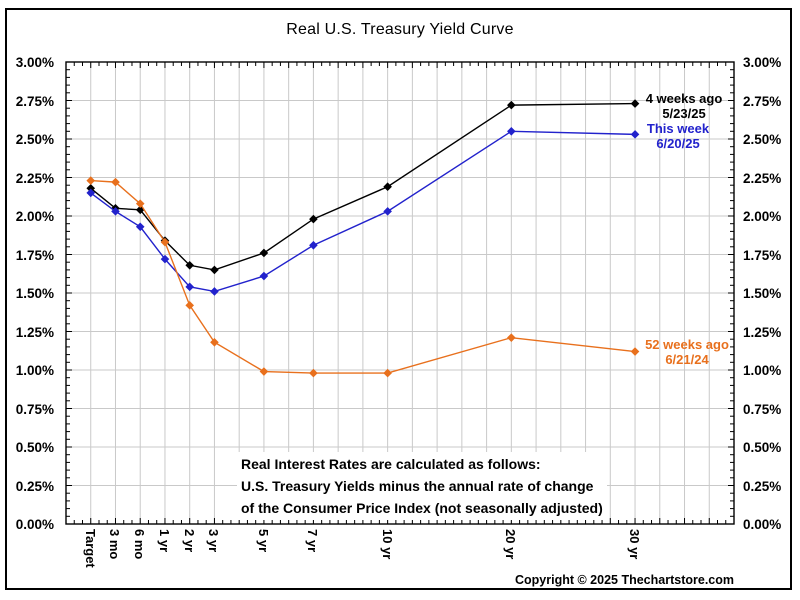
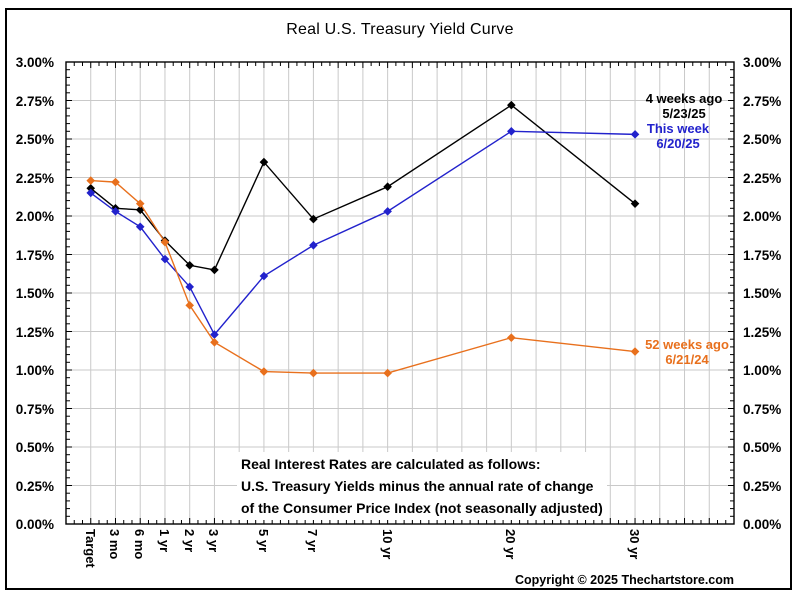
This week/3 yr: 1.51% -> 1.23%
4 weeks ago/5 yr: 1.76% -> 2.35%
4 weeks ago/30 yr: 2.73% -> 2.08%
